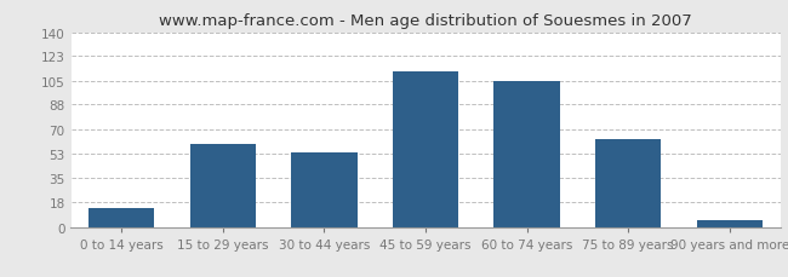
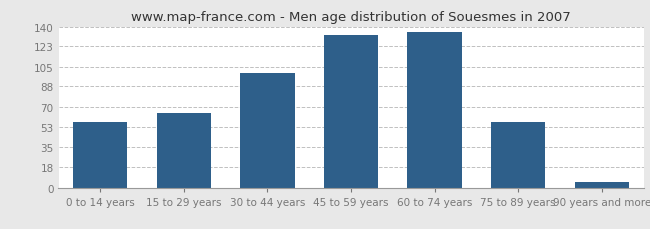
0 to 14 years: 14 -> 57
15 to 29 years: 60 -> 65
30 to 44 years: 54 -> 100
45 to 59 years: 112 -> 133
60 to 74 years: 105 -> 135
75 to 89 years: 63 -> 57
